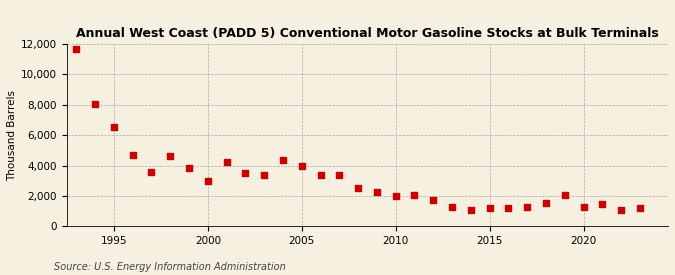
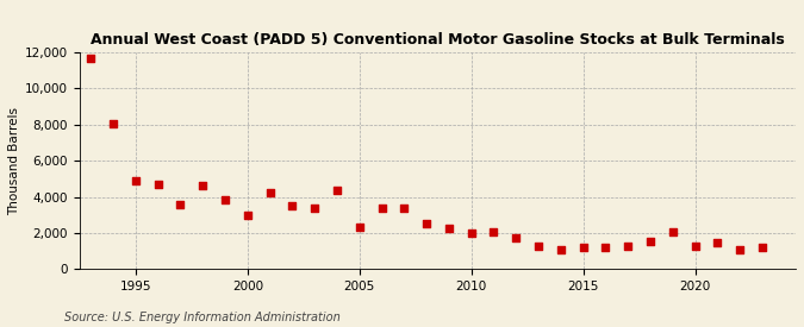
1995: 6,600 -> 4,900
2005: 4,000 -> 2,300
